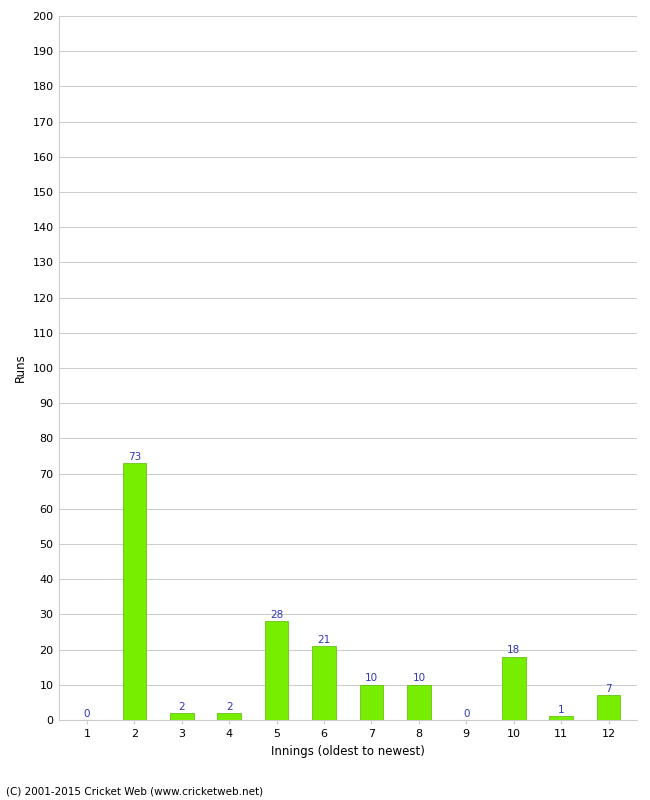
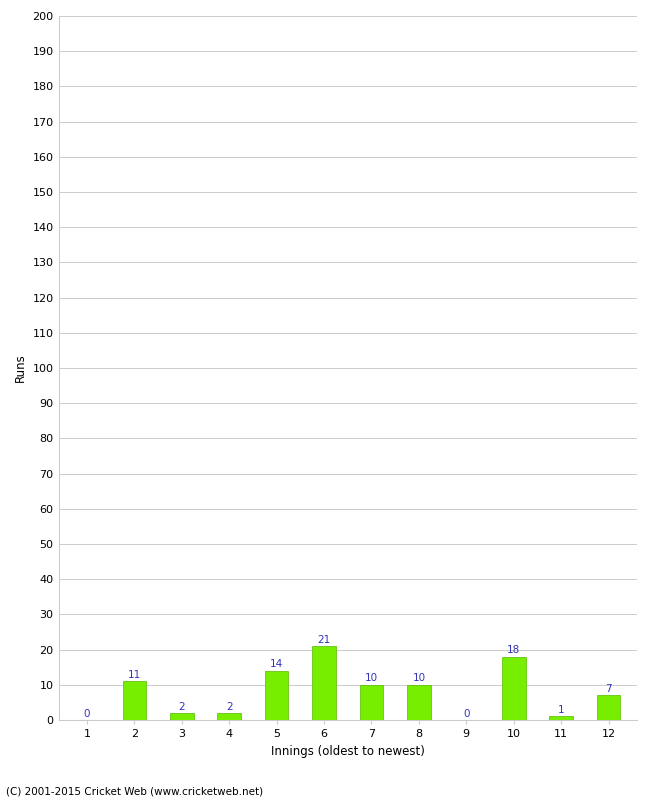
2: 73 -> 11
5: 28 -> 14
